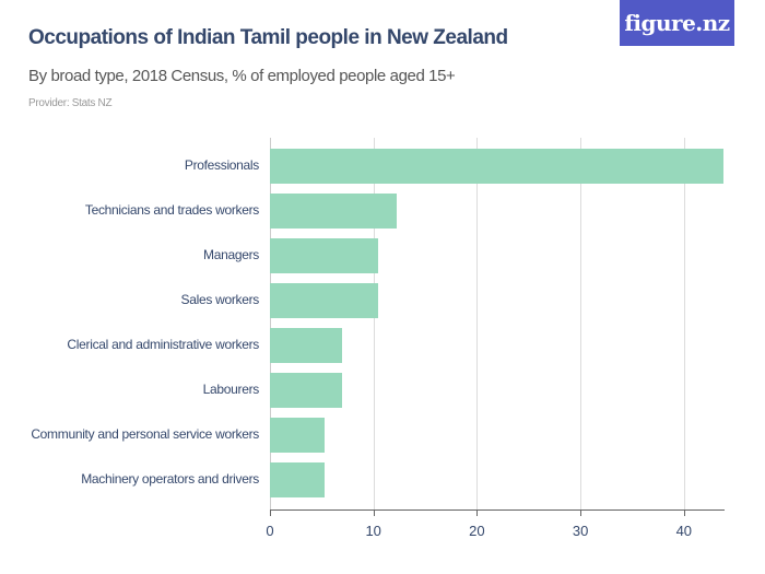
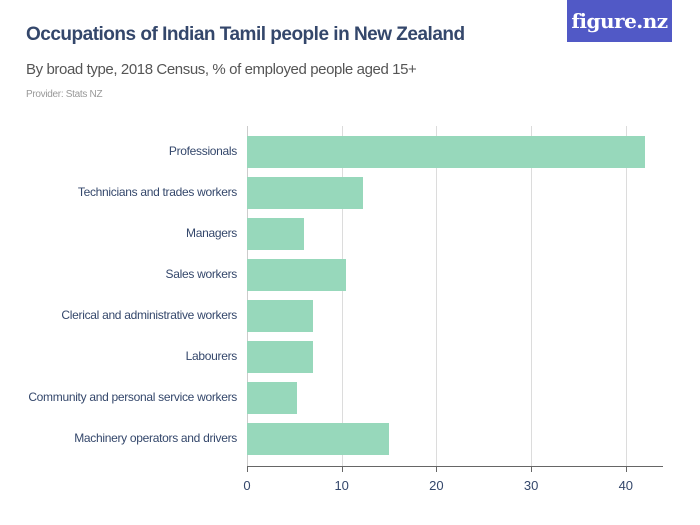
Professionals: 44 -> 42
Managers: 10 -> 6
Machinery operators and drivers: 5 -> 15
